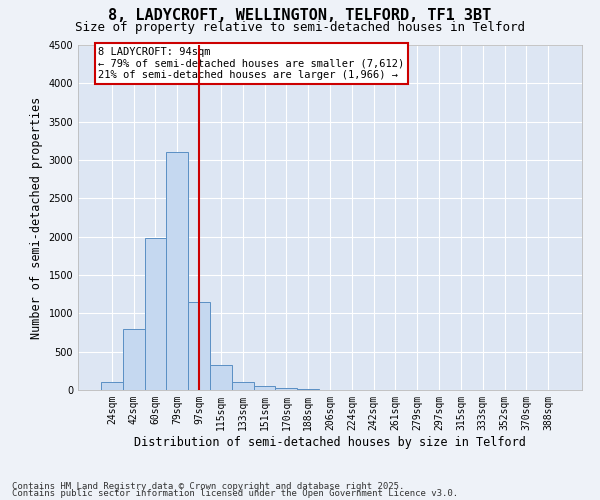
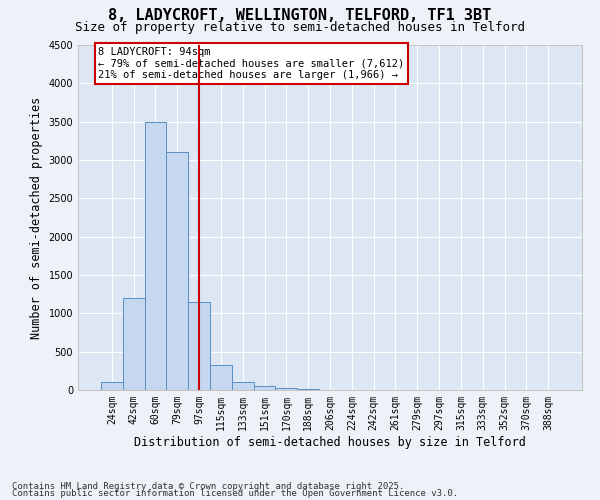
42sqm: 800 -> 1200
60sqm: 1980 -> 3500
